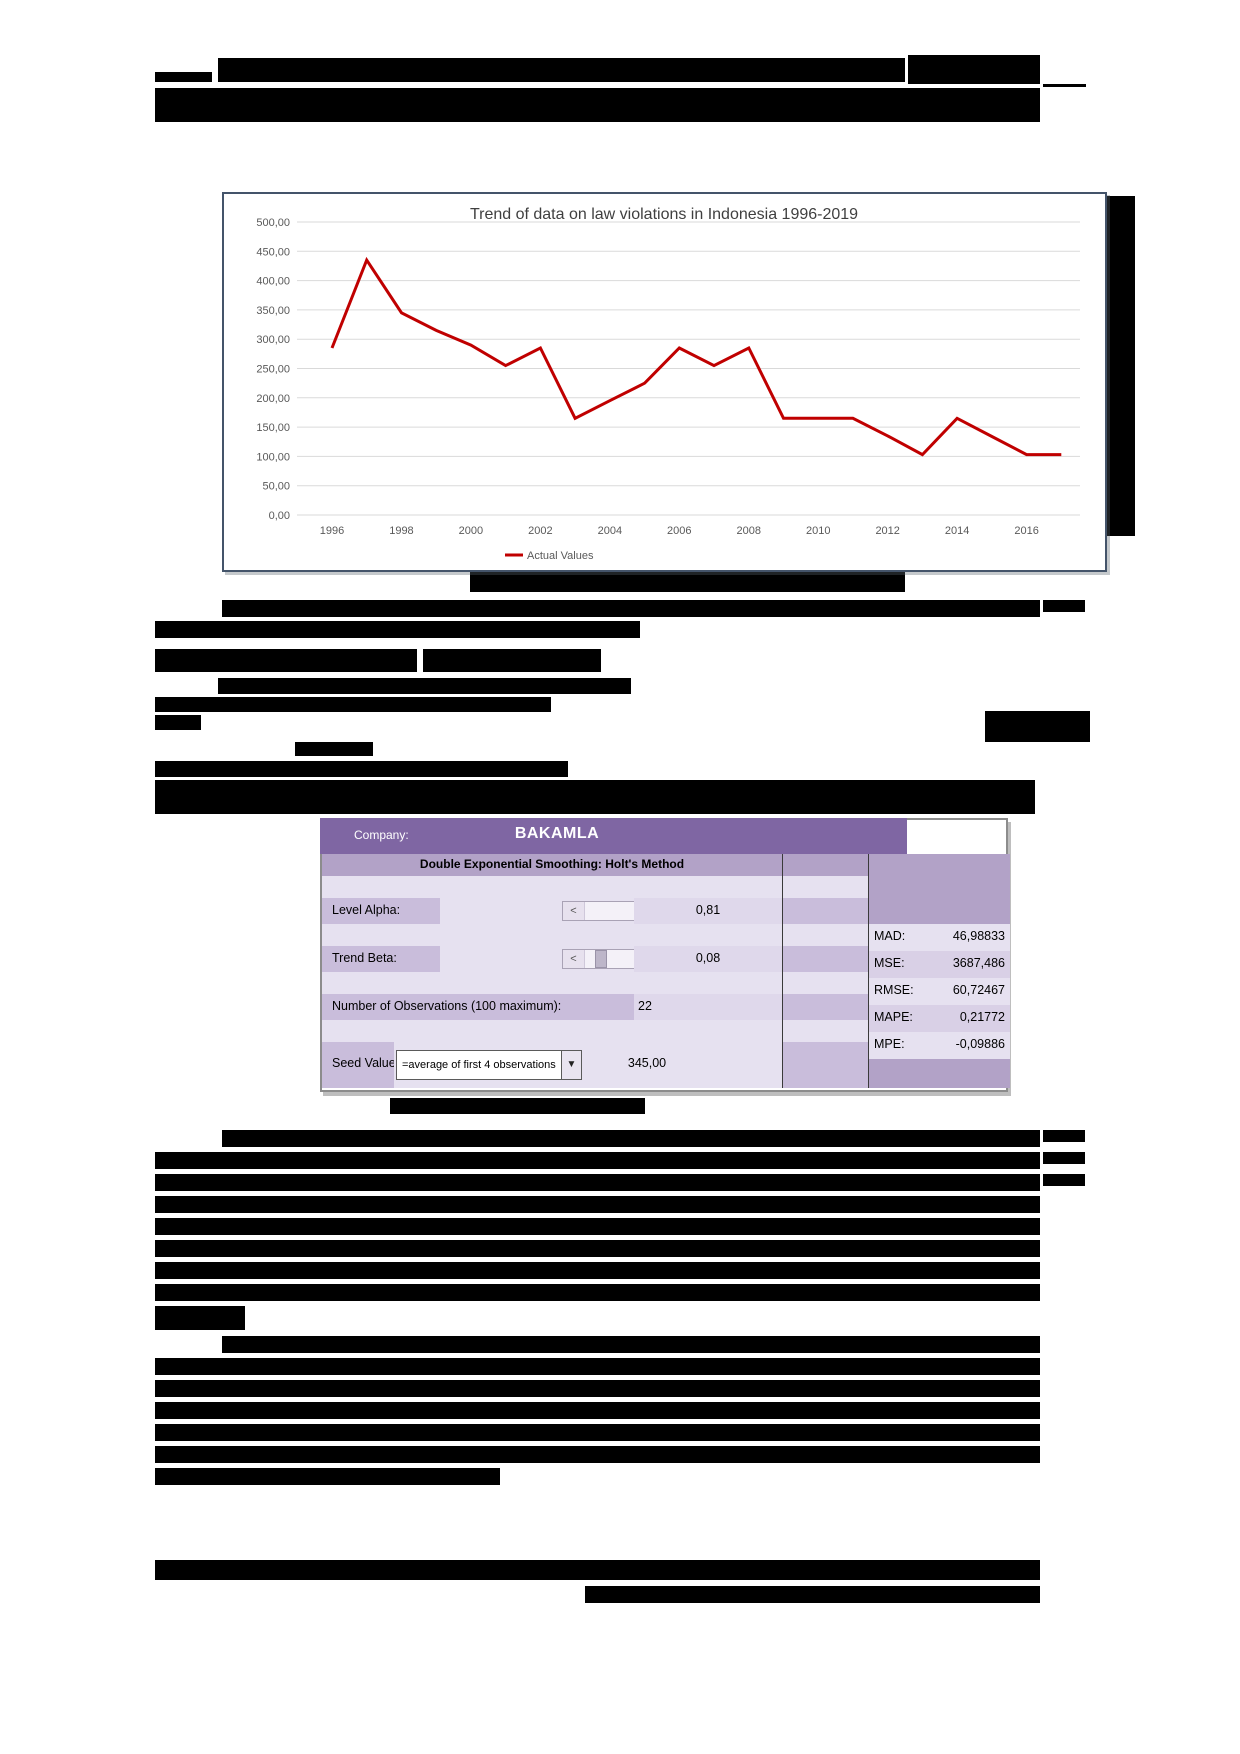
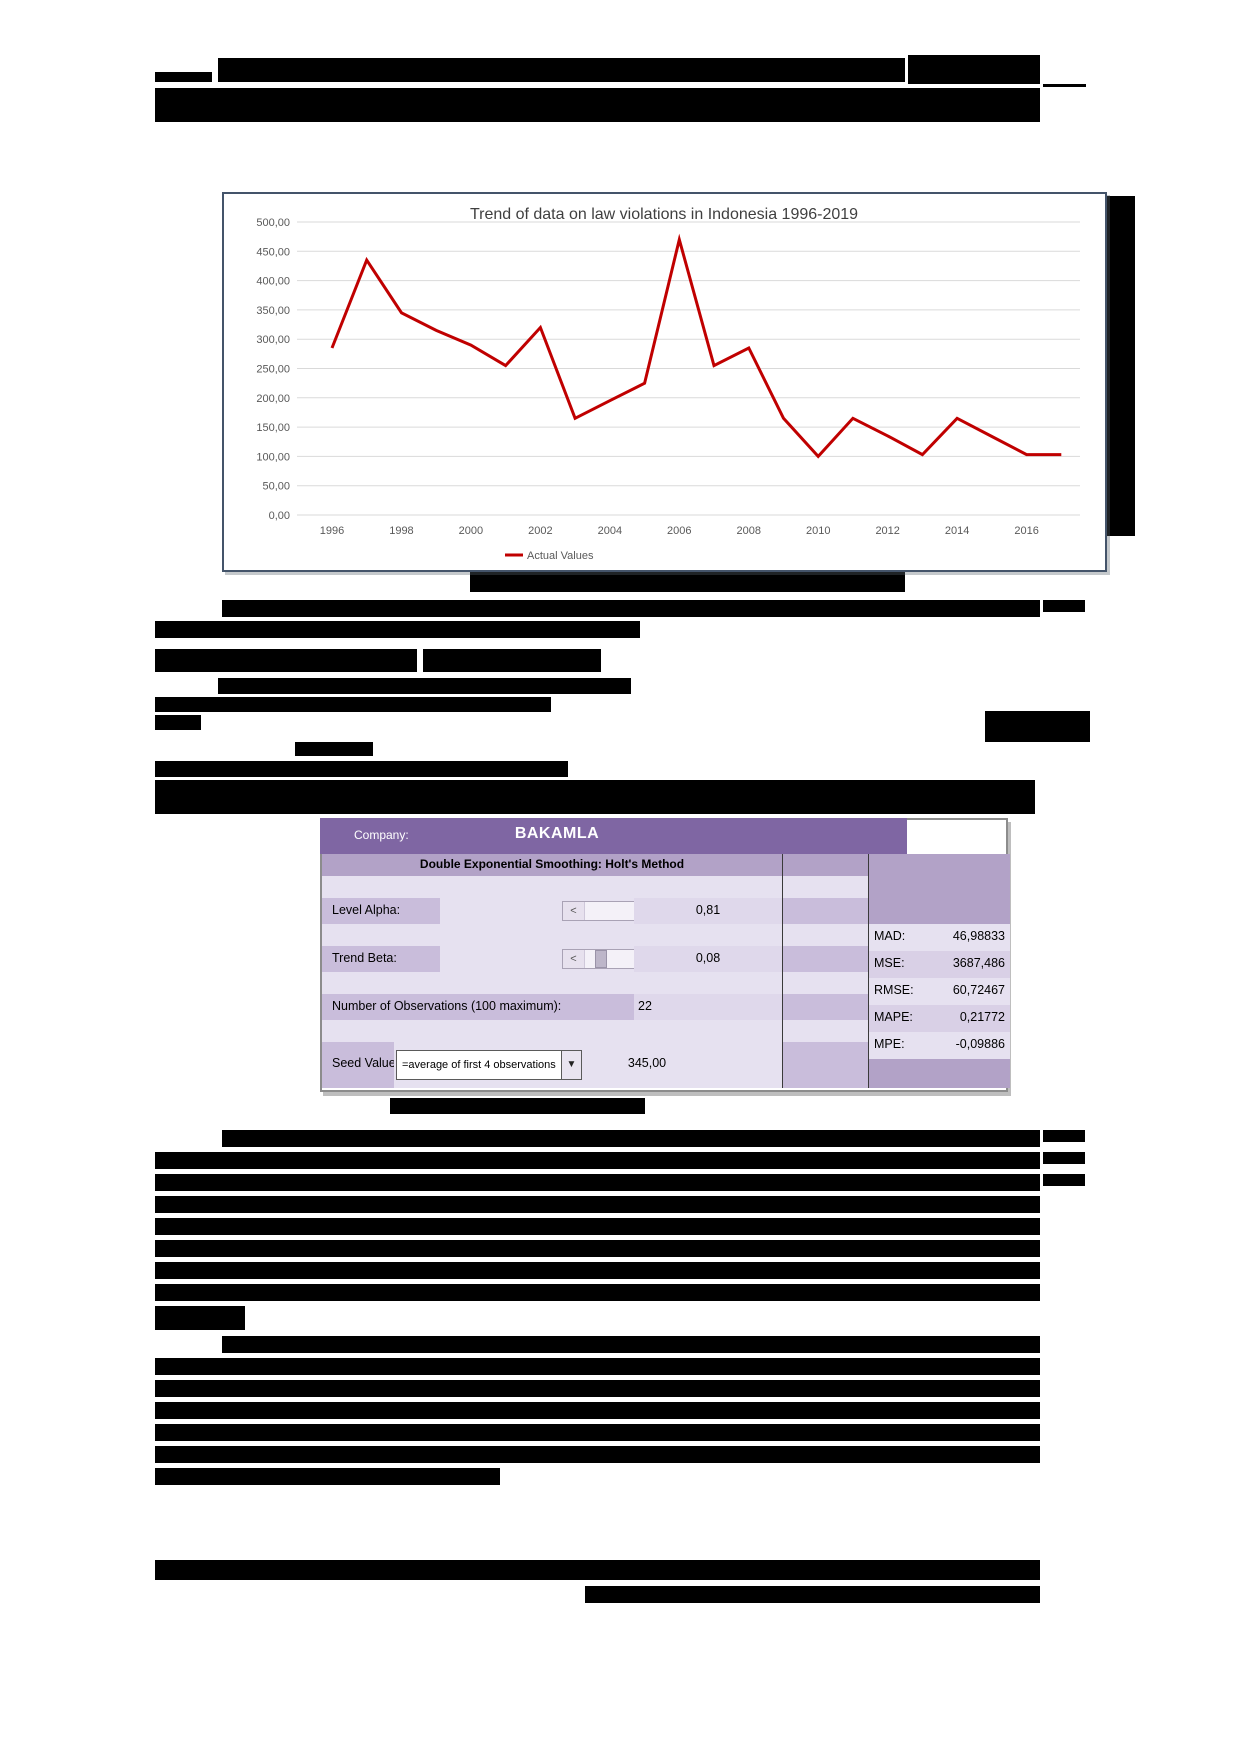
2002: 280 -> 320
2006: 280 -> 470
2010: 160 -> 100
